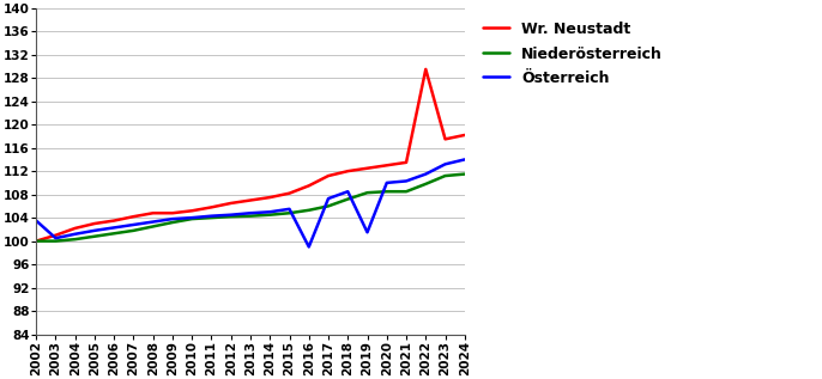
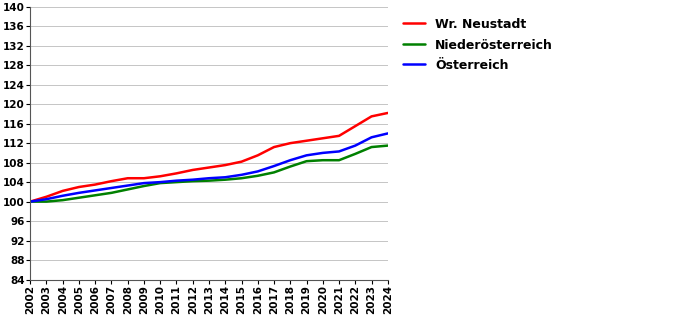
Österreich/2002: 103.5 -> 100.0
Österreich/2016: 99.0 -> 106.2
Österreich/2019: 101.5 -> 109.5
Wr. Neustadt/2022: 129.5 -> 115.5
